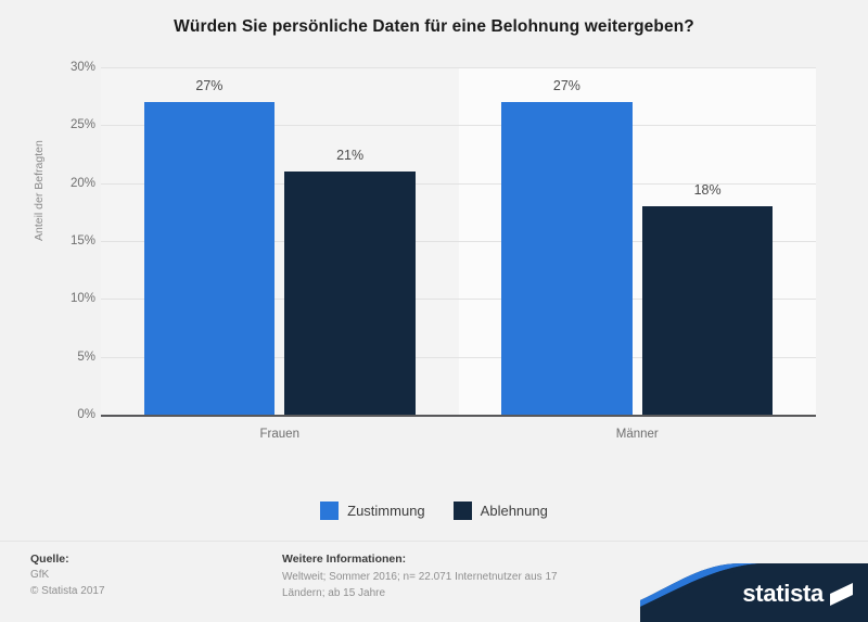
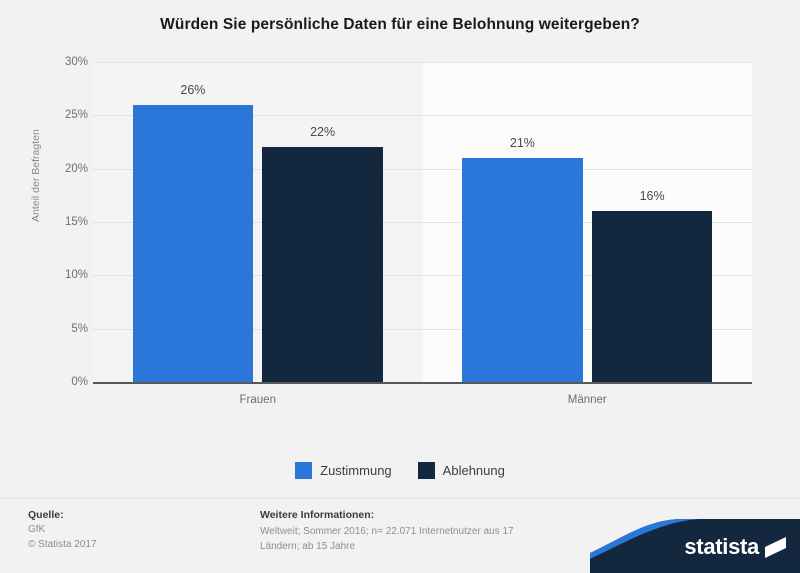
Zustimmung/Frauen: 27% -> 26%
Ablehnung/Frauen: 21% -> 22%
Zustimmung/Männer: 27% -> 21%
Ablehnung/Männer: 18% -> 16%
